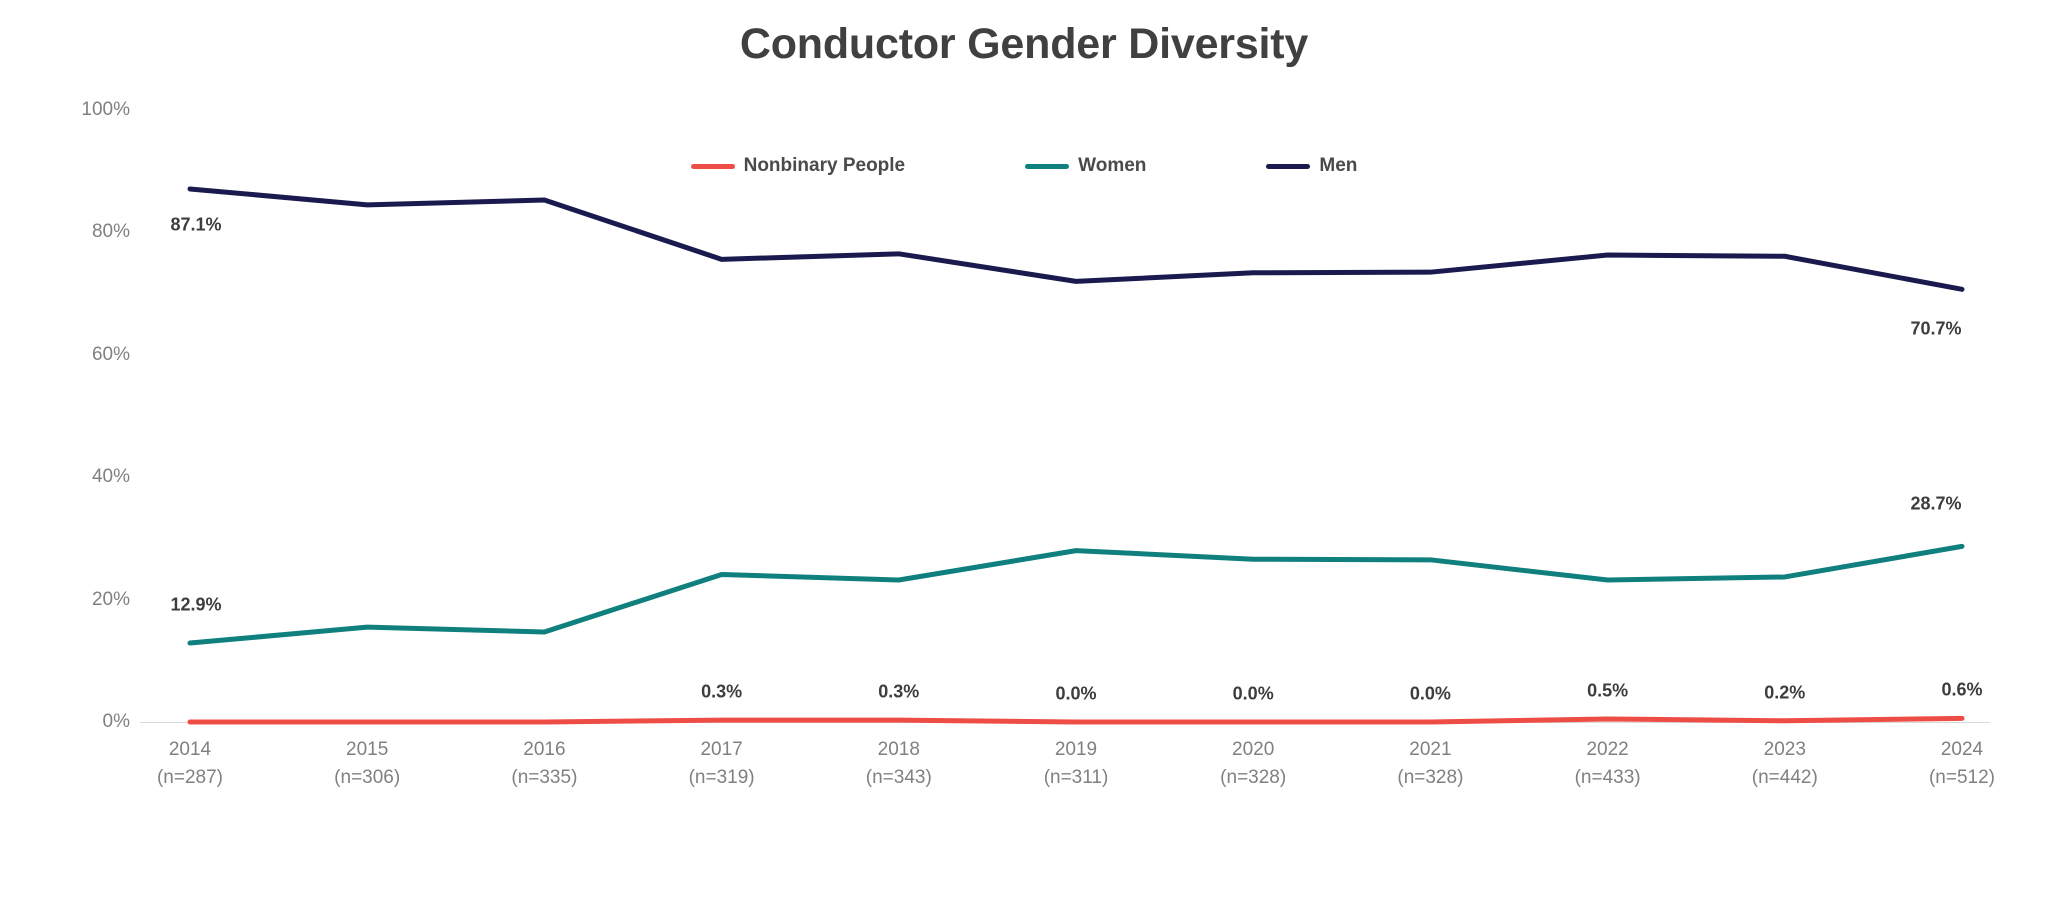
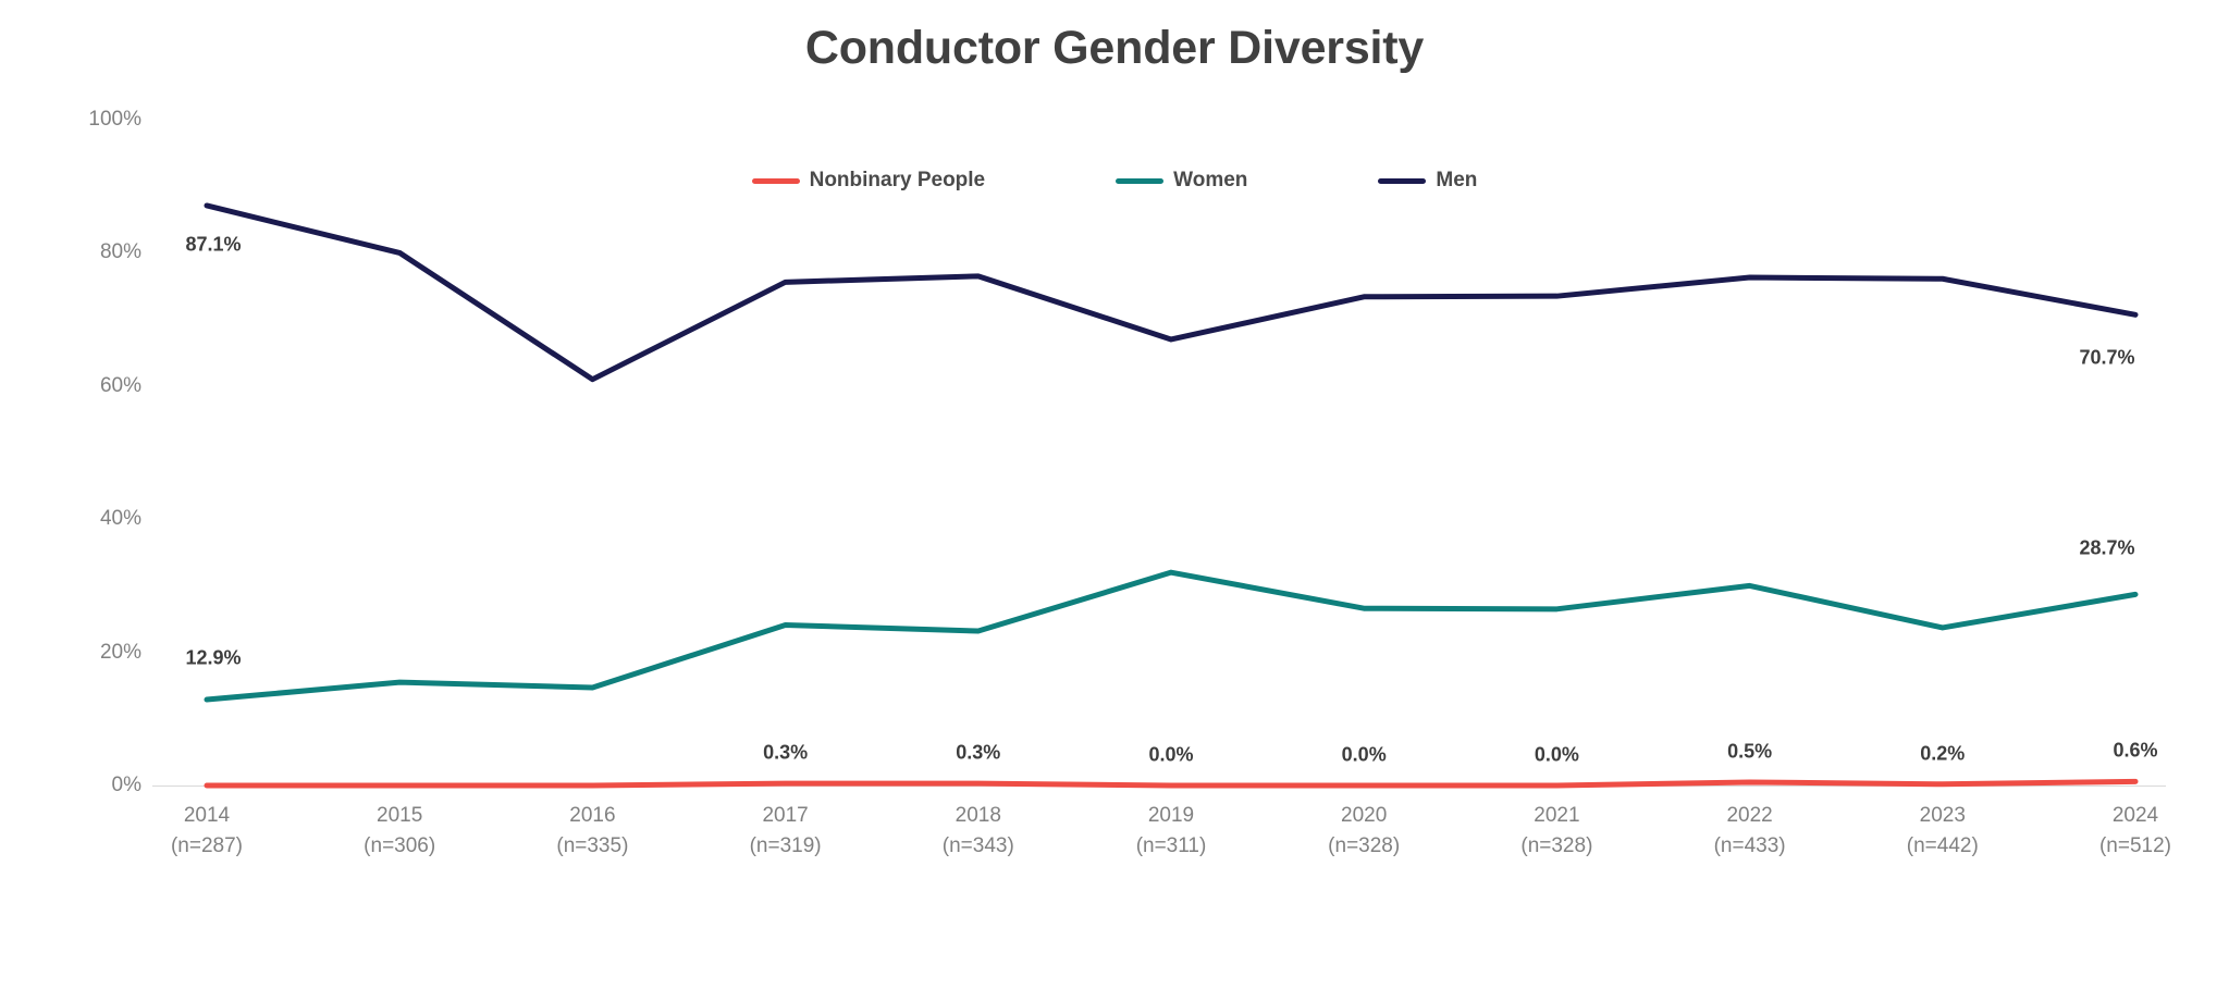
Men/2015: 84% -> 80%
Men/2016: 85% -> 61%
Women/2019: 28% -> 32%
Men/2019: 72% -> 67%
Women/2022: 23% -> 30%
